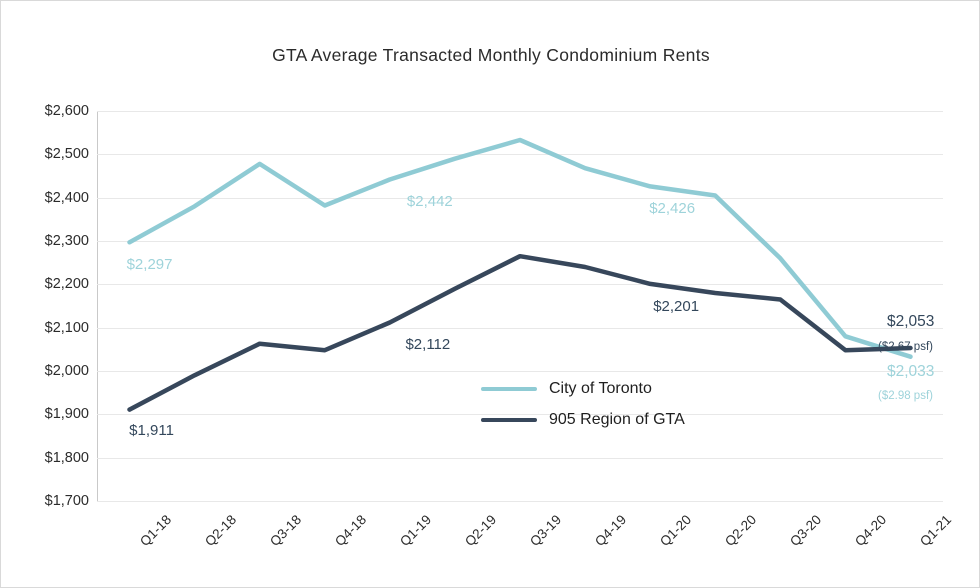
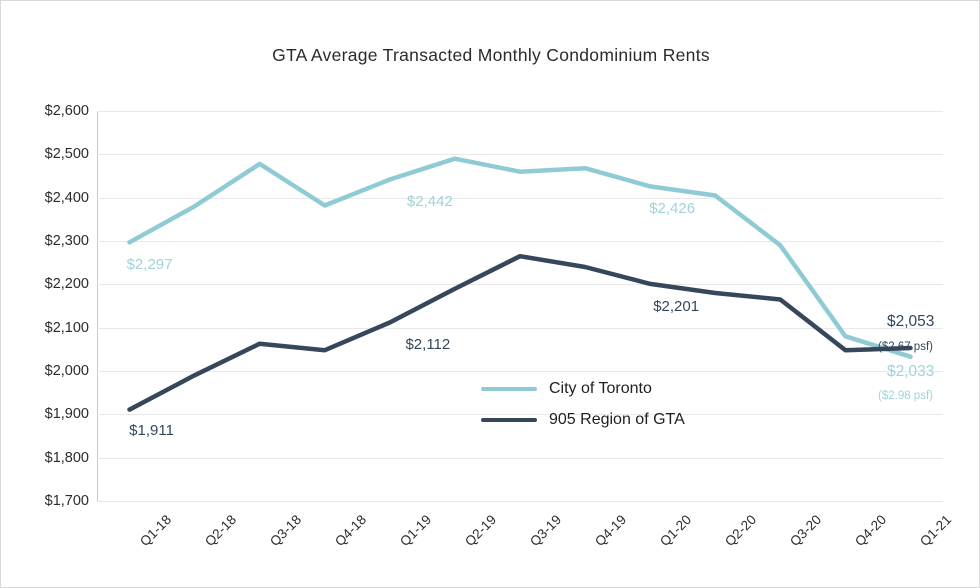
City of Toronto/Q3-19: $2530 -> $2460
City of Toronto/Q3-20: $2260 -> $2290
